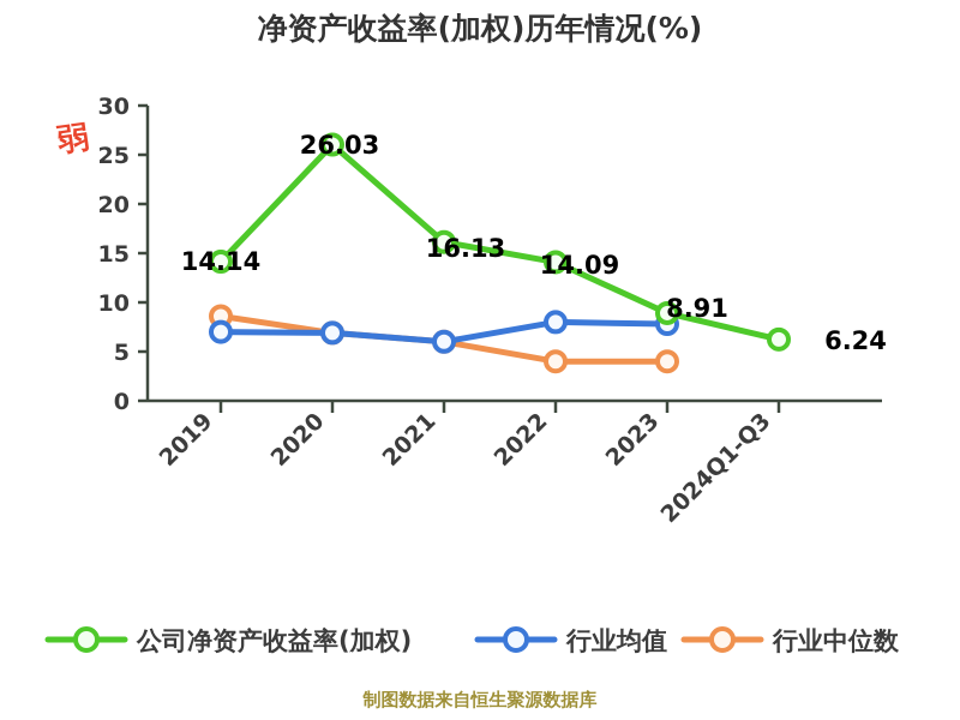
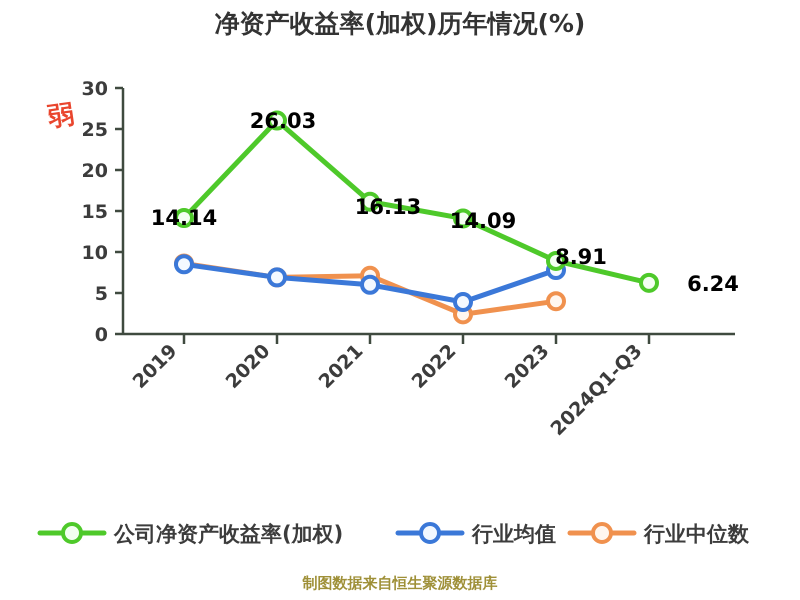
行业均值/2019: 7 -> 8
行业中位数/2021: 6 -> 7
行业均值/2022: 8 -> 4
行业中位数/2022: 4 -> 2
